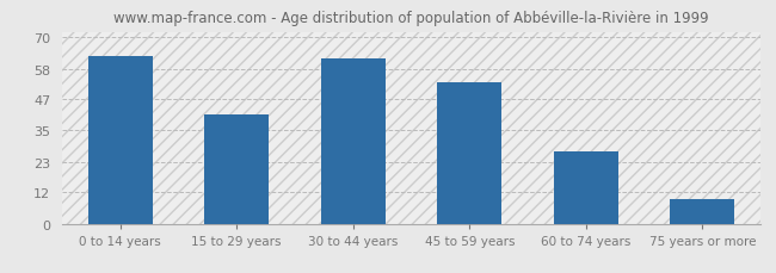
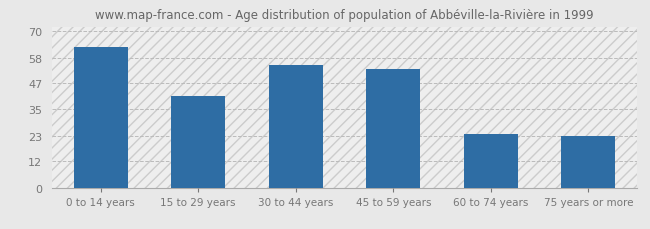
30 to 44 years: 62 -> 55
60 to 74 years: 27 -> 24
75 years or more: 9 -> 23
